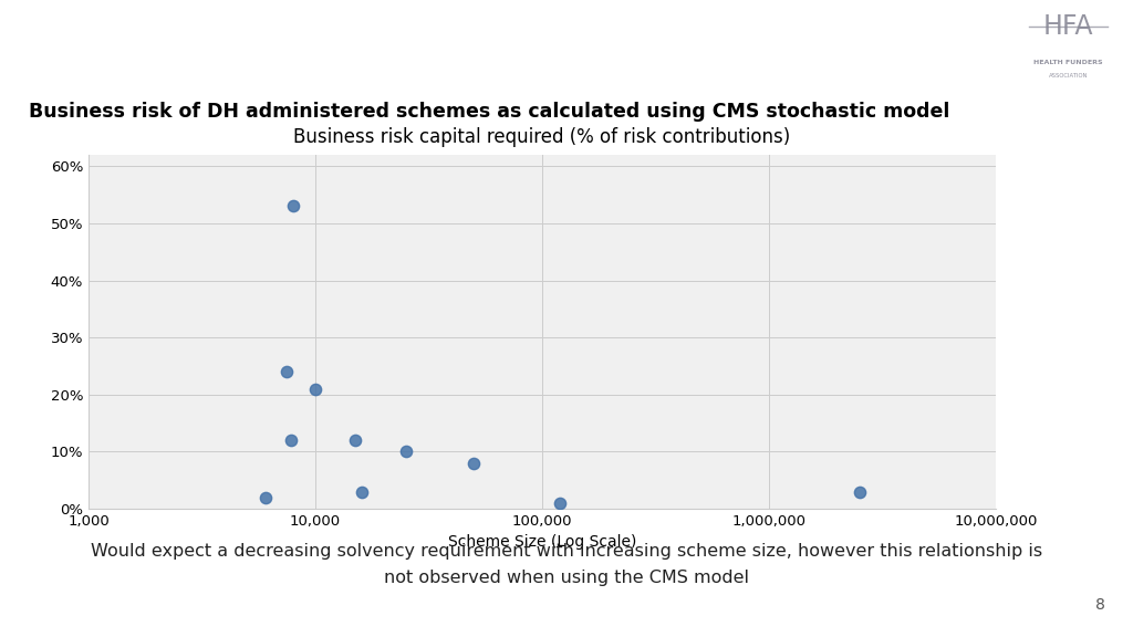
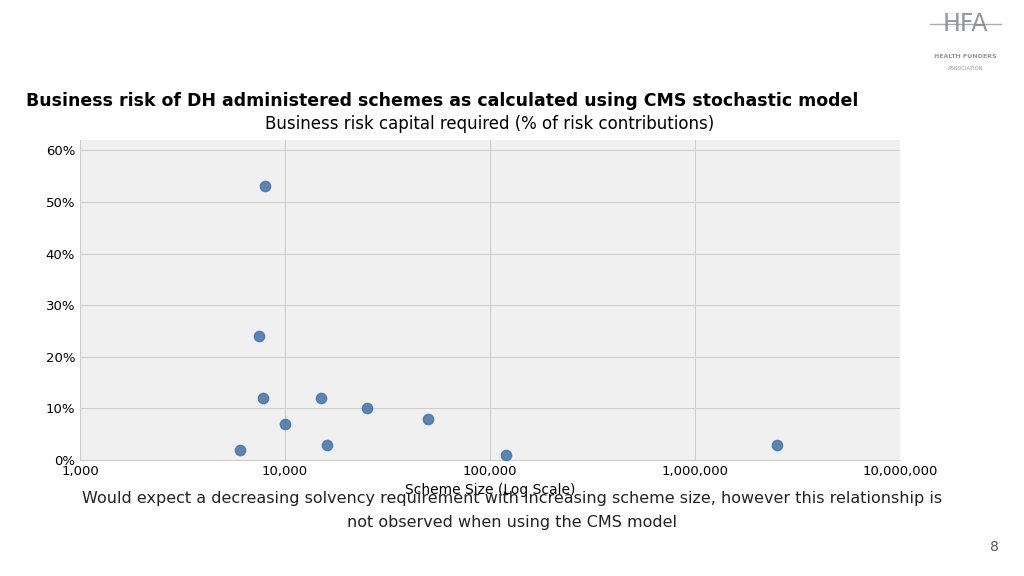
10,000: 21% -> 7%
